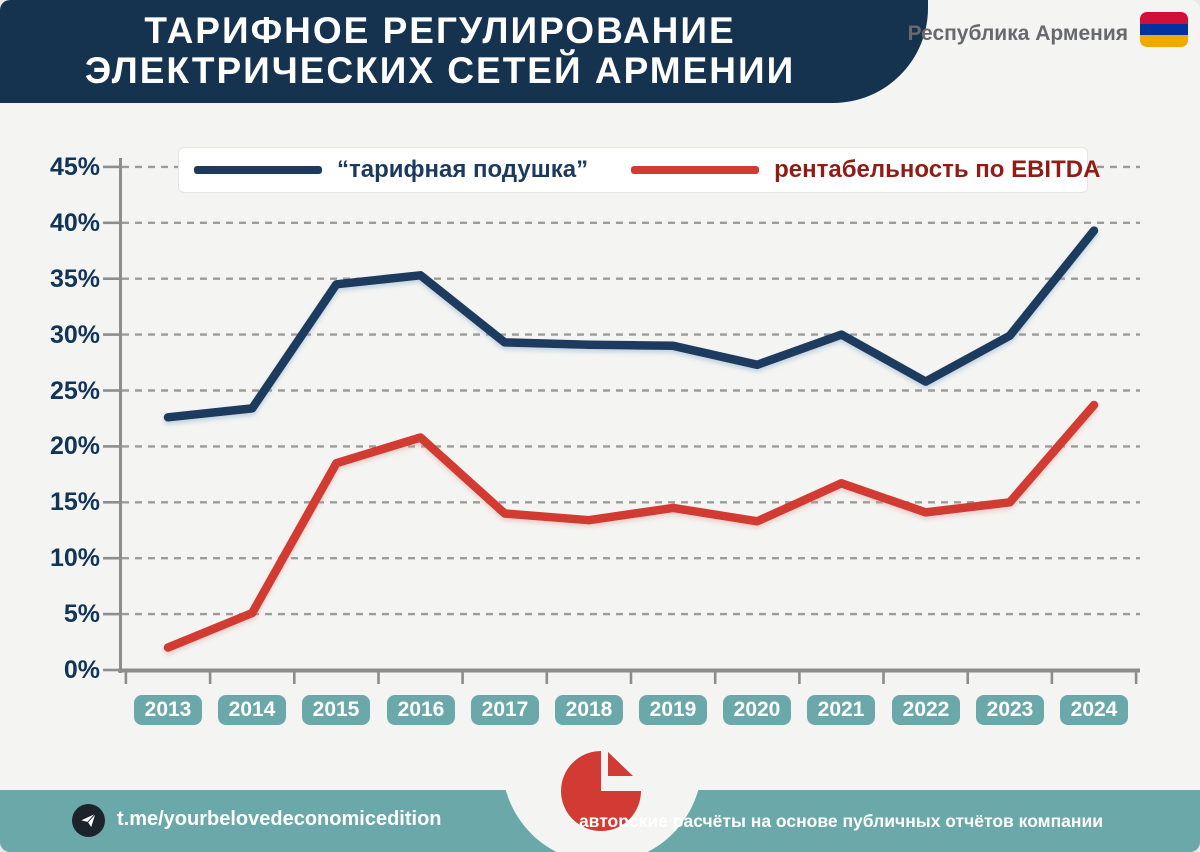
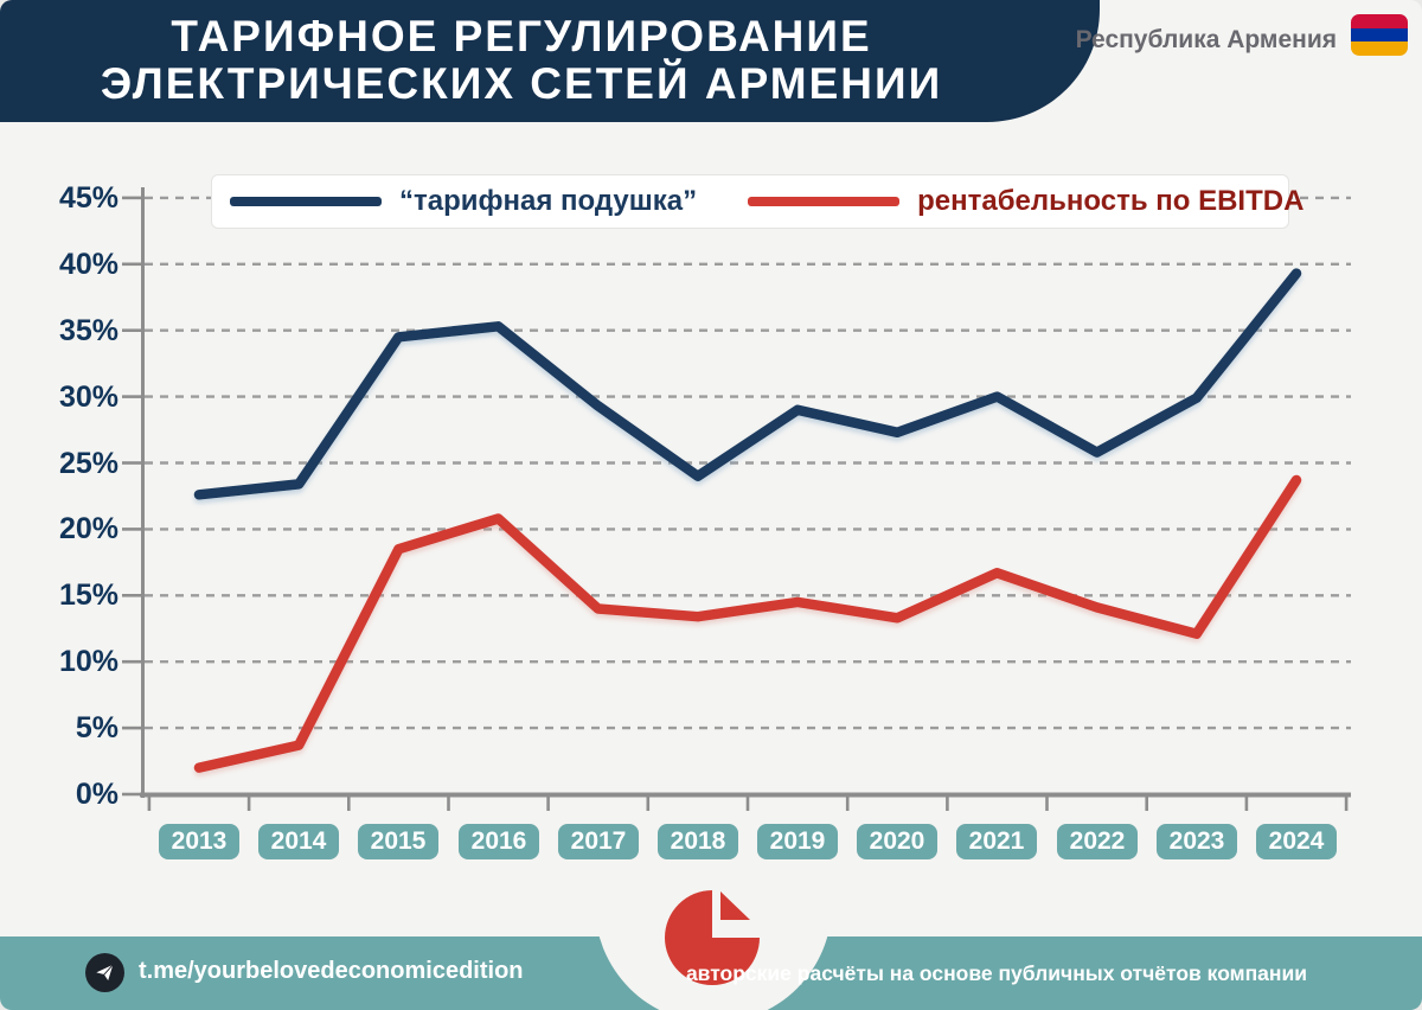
рентабельность по EBITDA/2014: 5.1% -> 3.7%
“тарифная подушка”/2018: 29.1% -> 24.0%
рентабельность по EBITDA/2023: 15.0% -> 12.1%
